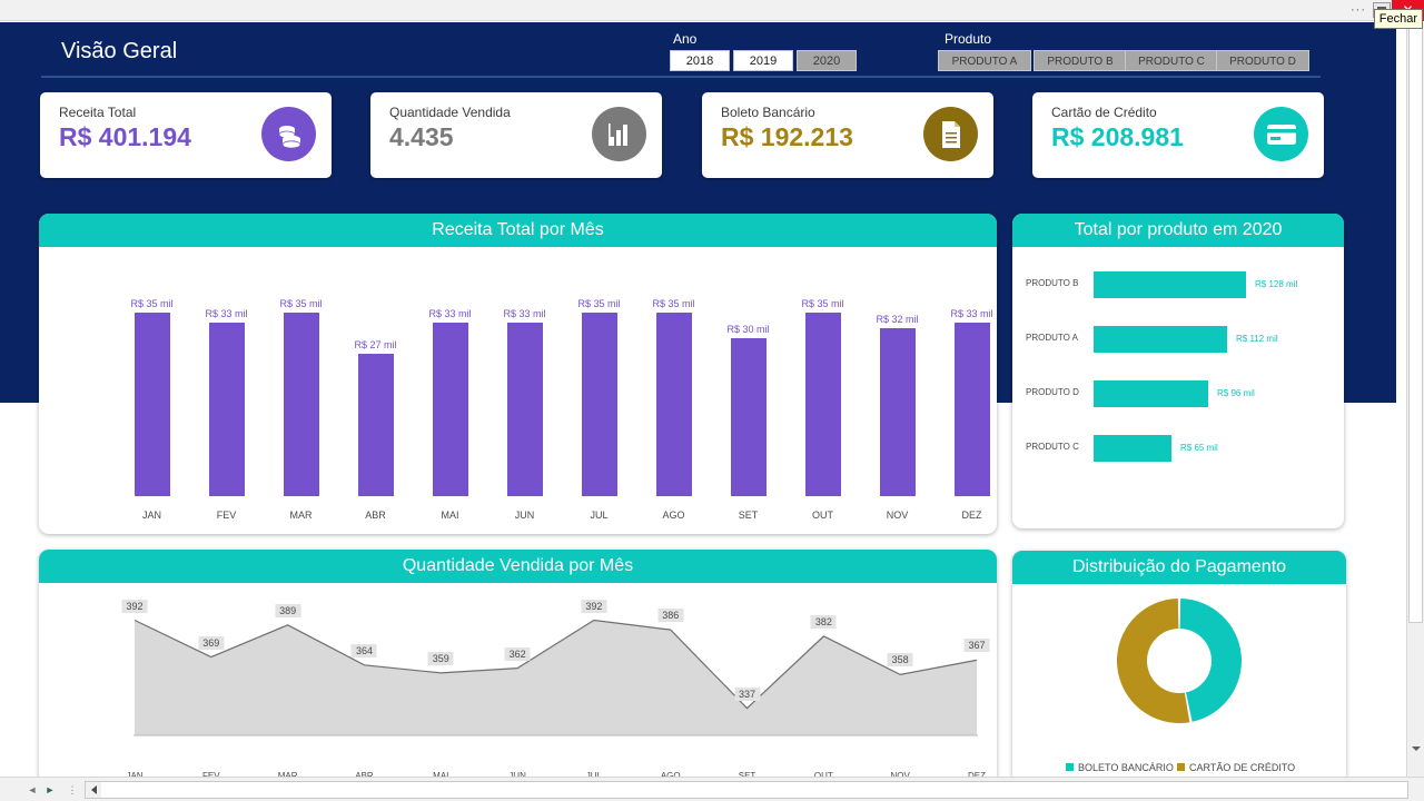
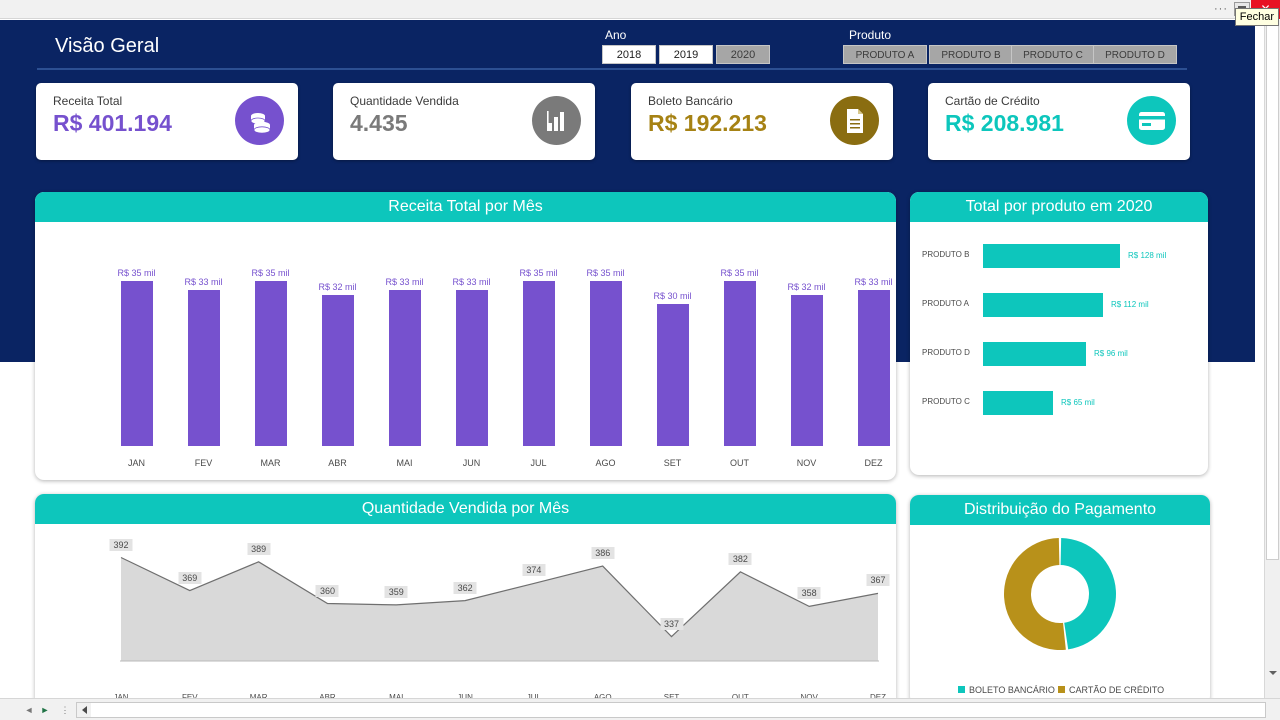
Receita Total por Mês/ABR: 27 -> 32
Quantidade Vendida por Mês/ABR: 364 -> 360
Quantidade Vendida por Mês/JUL: 392 -> 374
Distribuição do Pagamento/BOLETO BANCÁRIO: 47% -> 48%
Distribuição do Pagamento/CARTÃO DE CRÉDITO: 53% -> 52%
